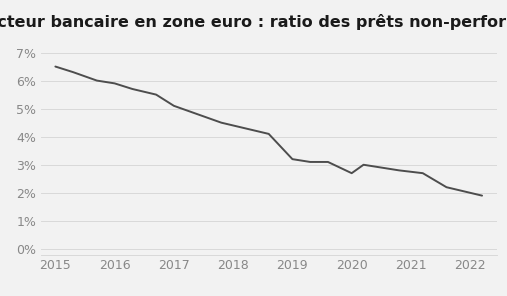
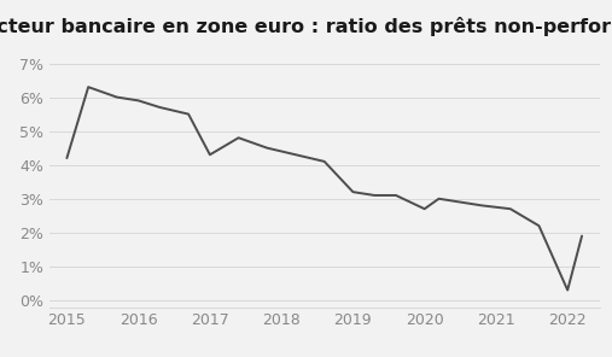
2015: 6.5% -> 4.2%
2017: 5.1% -> 4.3%
2022: 2.0% -> 0.3%
